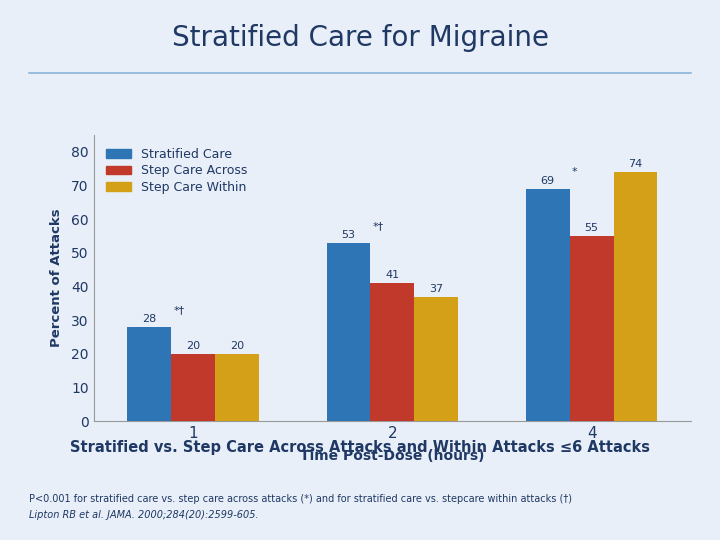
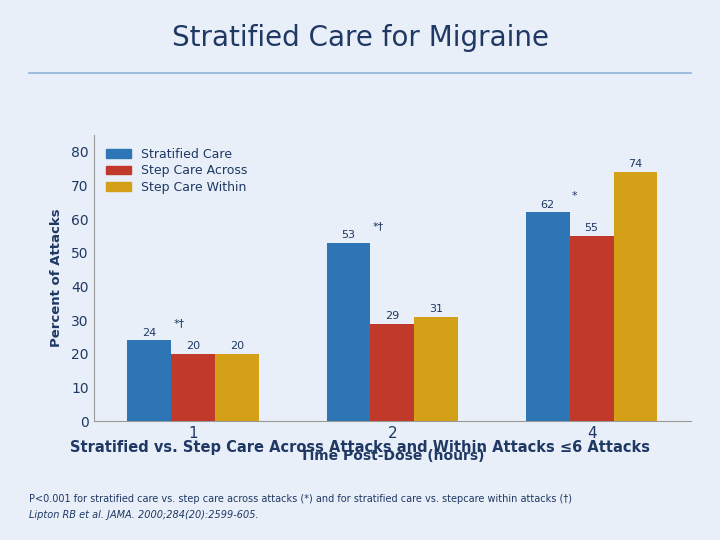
Stratified Care/1: 28 -> 24
Step Care Across/2: 41 -> 29
Step Care Within/2: 37 -> 31
Stratified Care/4: 69 -> 62
